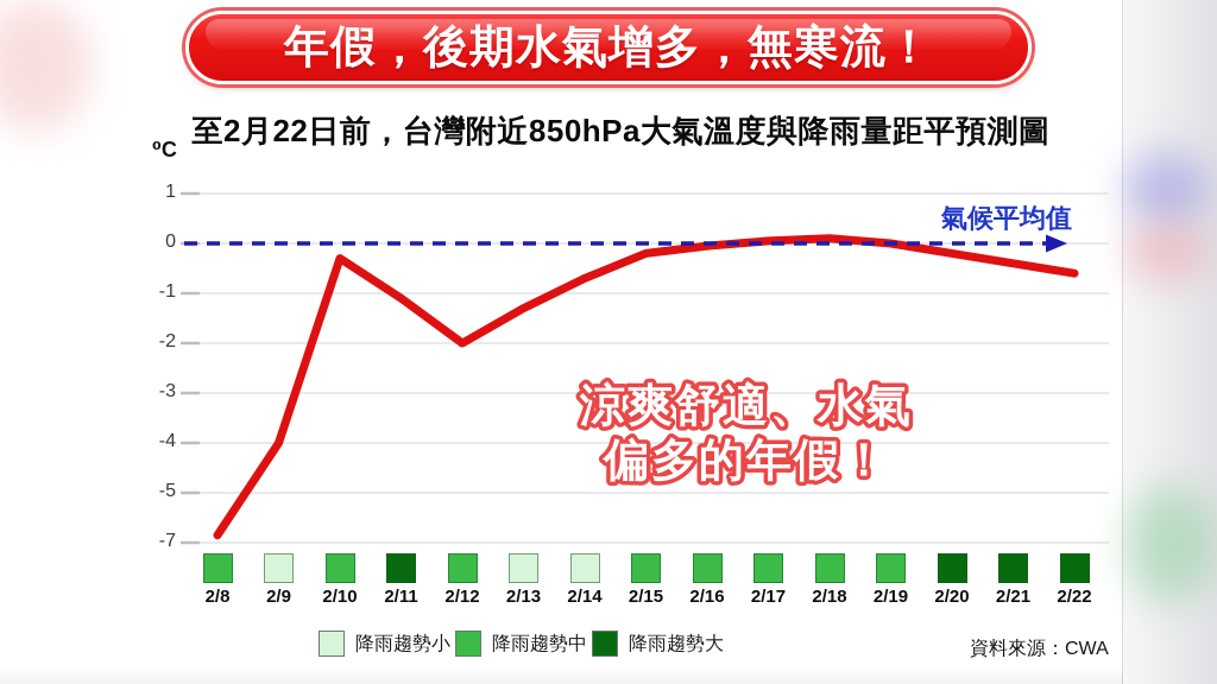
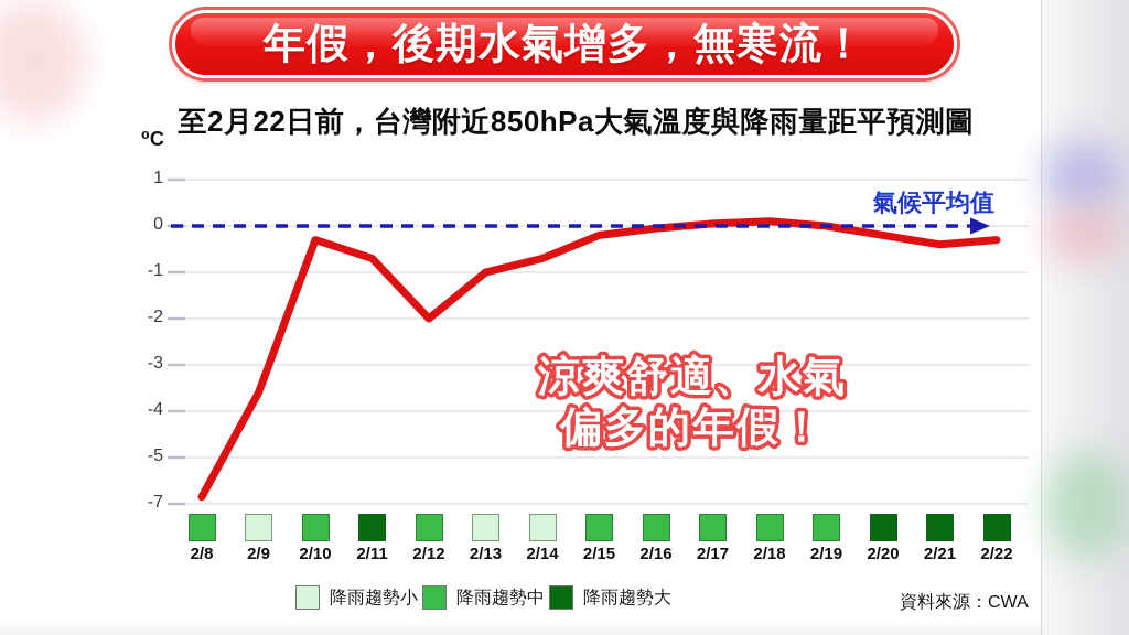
2/9: -4.0 -> -3.6
2/11: -1.1 -> -0.7
2/13: -1.3 -> -1.0
2/22: -0.6 -> -0.3
